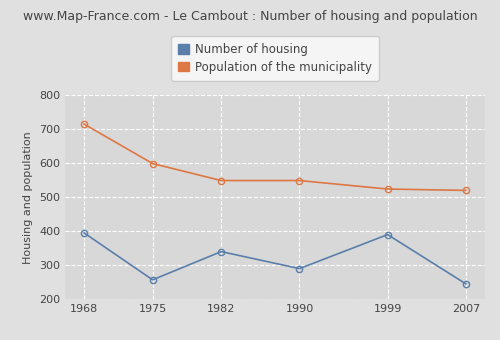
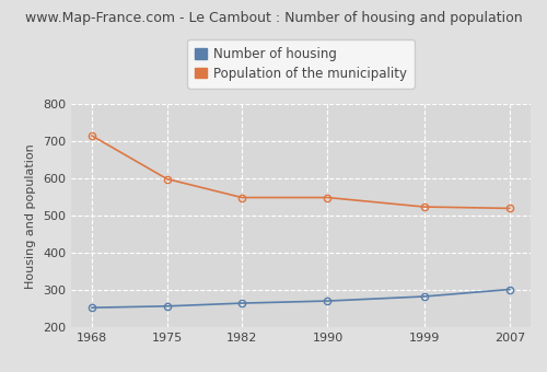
Number of housing/1968: 395 -> 253
Number of housing/1982: 340 -> 265
Number of housing/1990: 290 -> 271
Number of housing/1999: 390 -> 283
Number of housing/2007: 245 -> 302
